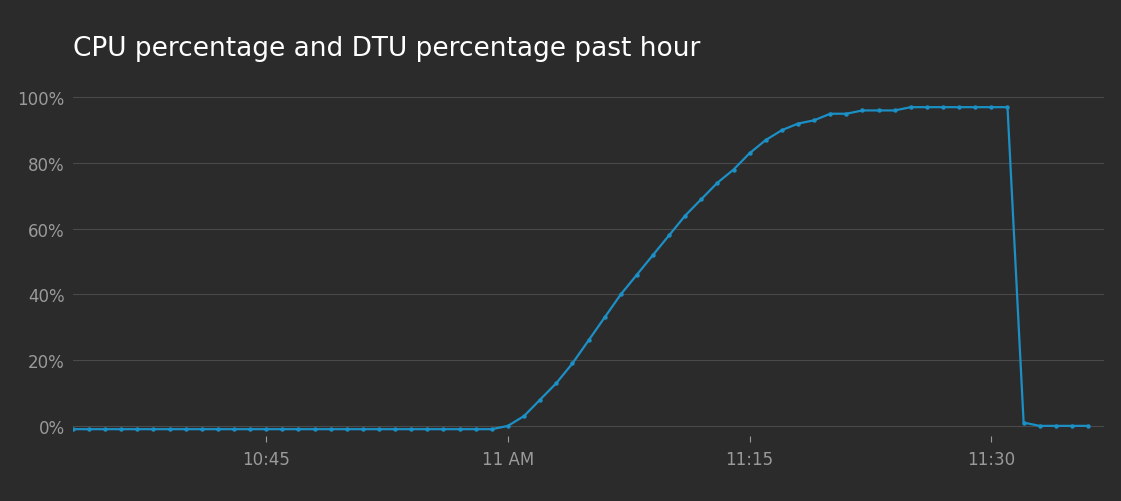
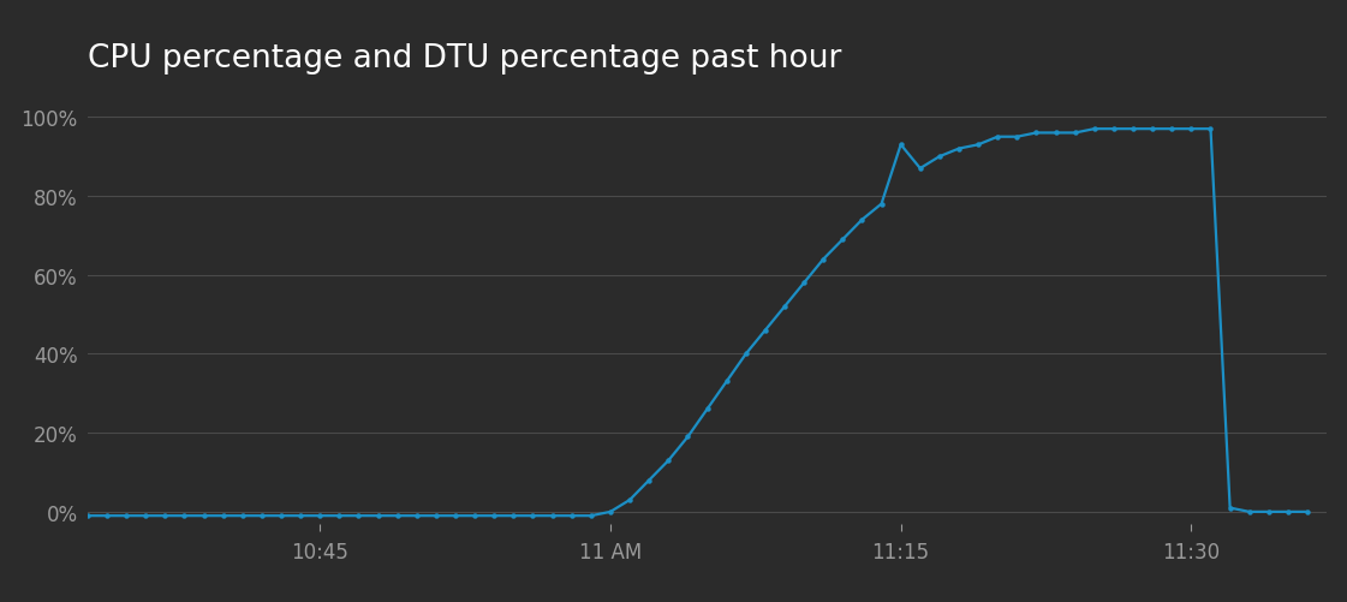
11:15: 83% -> 93%
